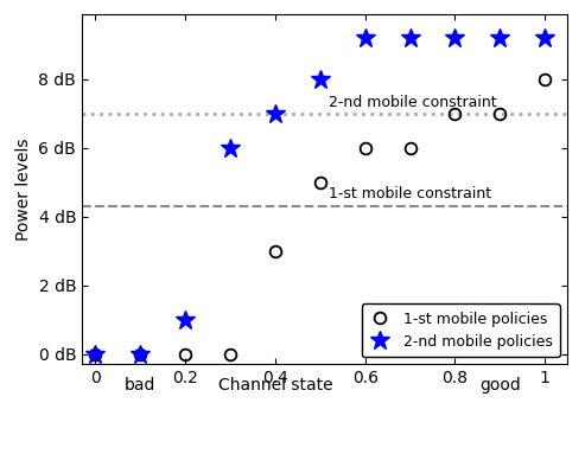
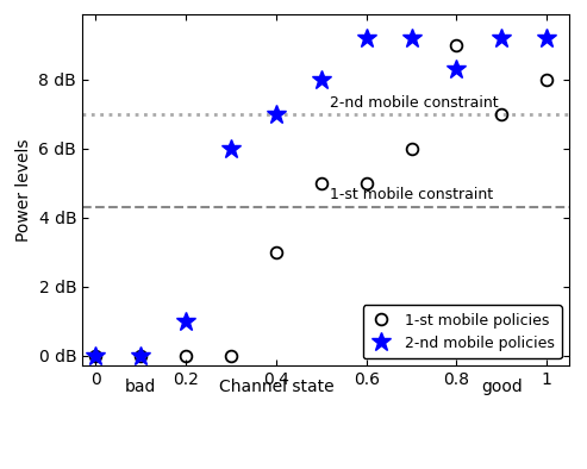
1-st mobile policies/0.6: 6 dB -> 5 dB
1-st mobile policies/0.8: 7 dB -> 9 dB
2-nd mobile policies/0.8: 9.2 dB -> 8.3 dB
